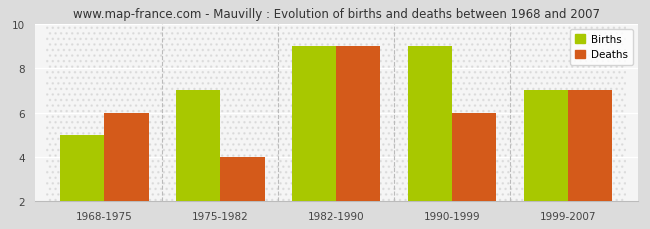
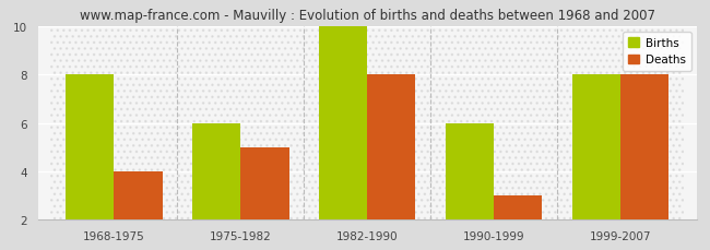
Births/1968-1975: 5 -> 8
Deaths/1968-1975: 6 -> 4
Births/1975-1982: 7 -> 6
Deaths/1975-1982: 4 -> 5
Births/1982-1990: 9 -> 10
Deaths/1982-1990: 9 -> 8
Births/1990-1999: 9 -> 6
Deaths/1990-1999: 6 -> 3
Births/1999-2007: 7 -> 8
Deaths/1999-2007: 7 -> 8
